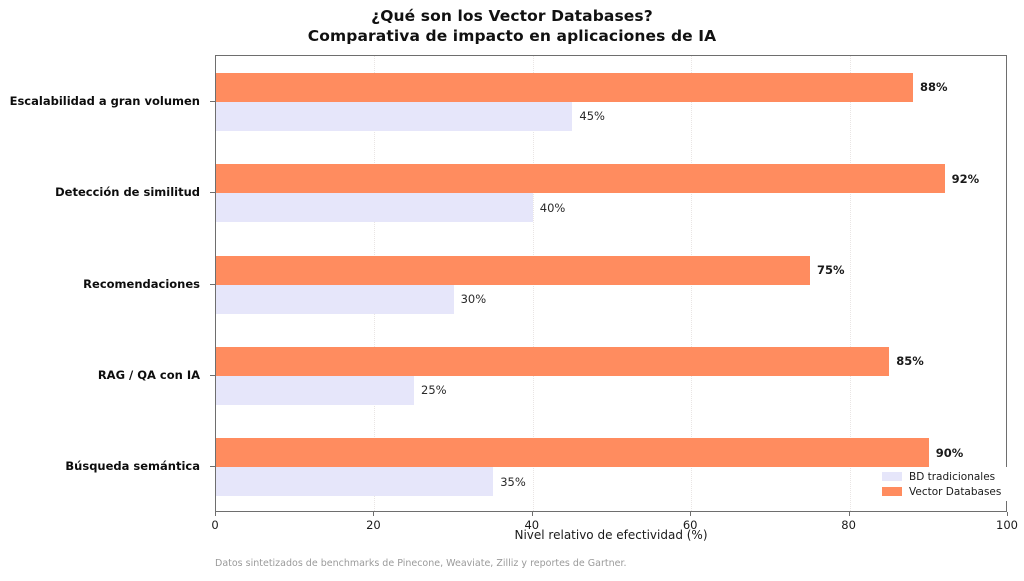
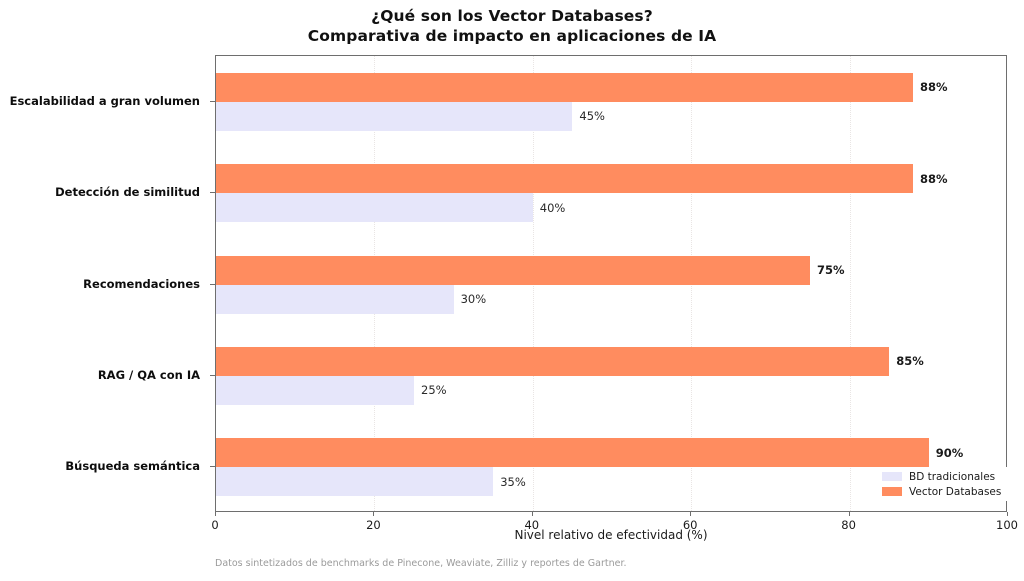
Vector Databases/Detección de similitud: 92% -> 88%
